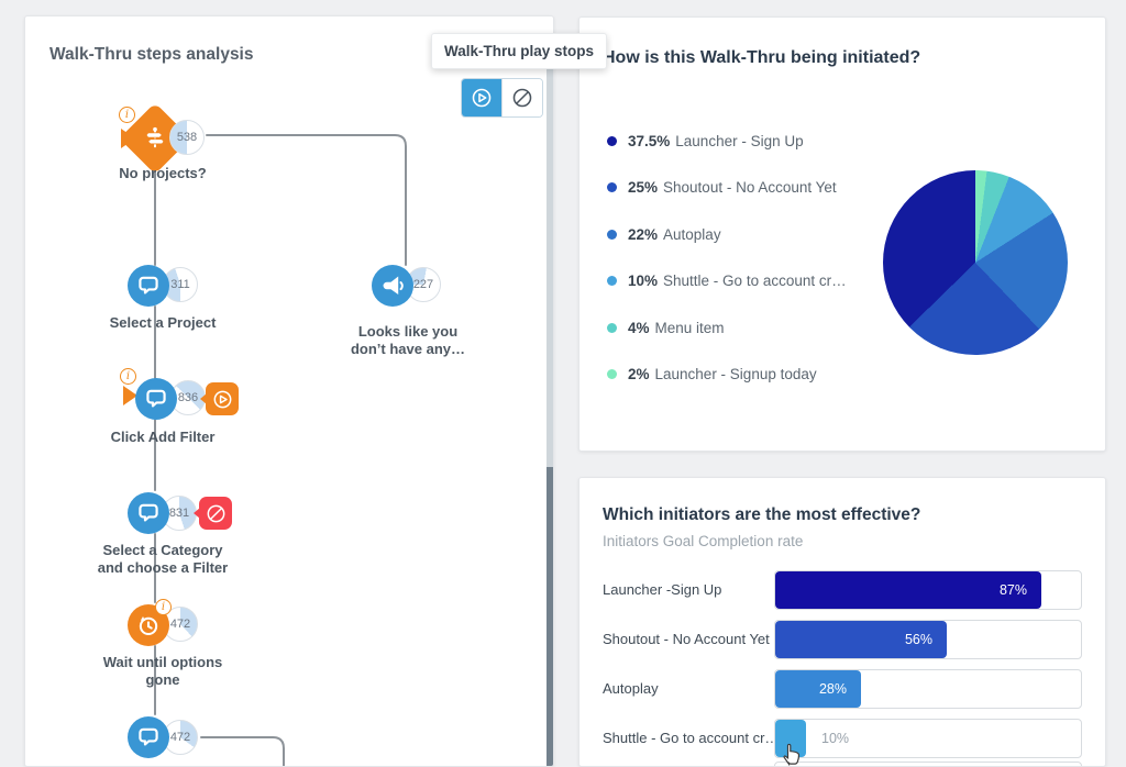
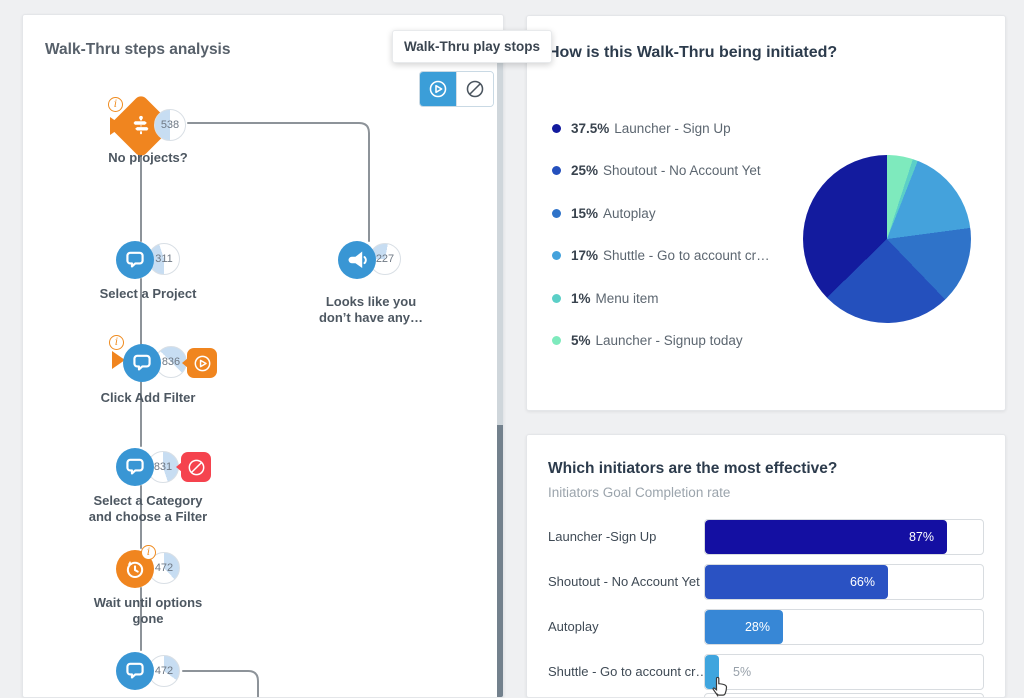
How is this Walk-Thru being initiated?/Autoplay: 22% -> 15%
How is this Walk-Thru being initiated?/Shuttle - Go to account cr…: 10% -> 17%
How is this Walk-Thru being initiated?/Menu item: 4% -> 1%
How is this Walk-Thru being initiated?/Launcher - Signup today: 2% -> 5%
Which initiators are the most effective?/Shoutout - No Account Yet: 56% -> 66%
Which initiators are the most effective?/Shuttle - Go to account cr…: 10% -> 5%
